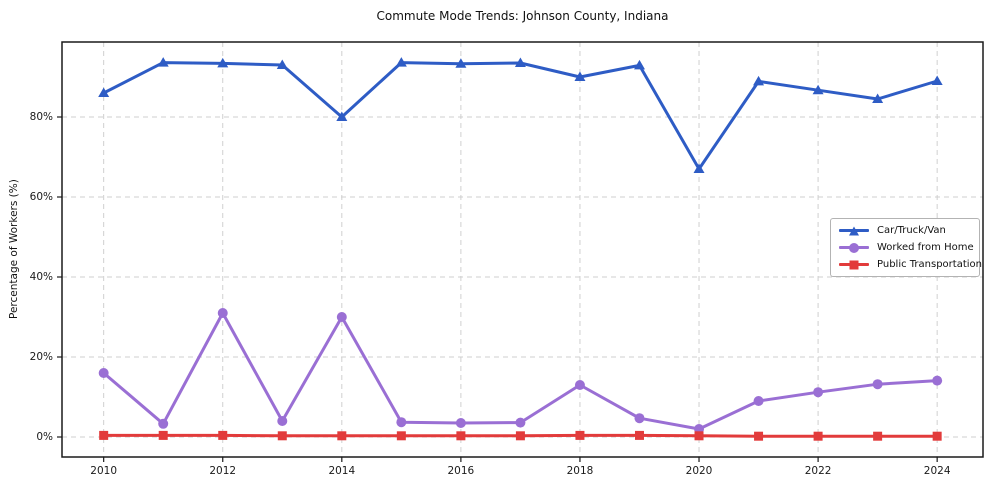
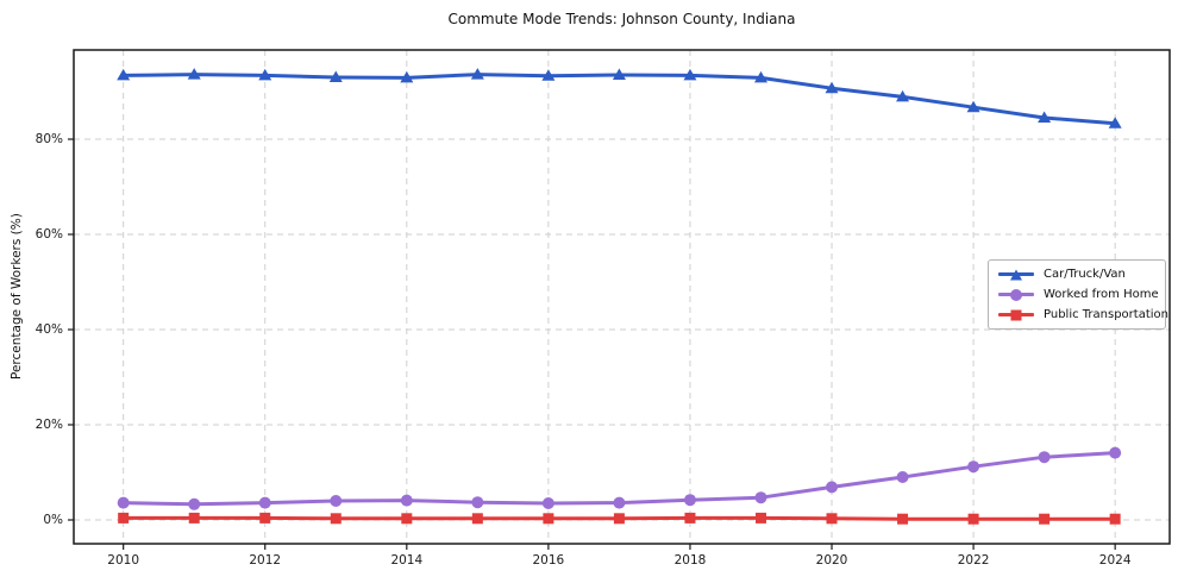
Car/Truck/Van/2010: 86% -> 93%
Worked from Home/2010: 16% -> 4%
Worked from Home/2012: 31% -> 4%
Car/Truck/Van/2014: 80% -> 93%
Worked from Home/2014: 30% -> 4%
Car/Truck/Van/2018: 90% -> 93%
Worked from Home/2018: 13% -> 4%
Car/Truck/Van/2020: 67% -> 91%
Worked from Home/2020: 2% -> 7%
Car/Truck/Van/2024: 89% -> 83%
